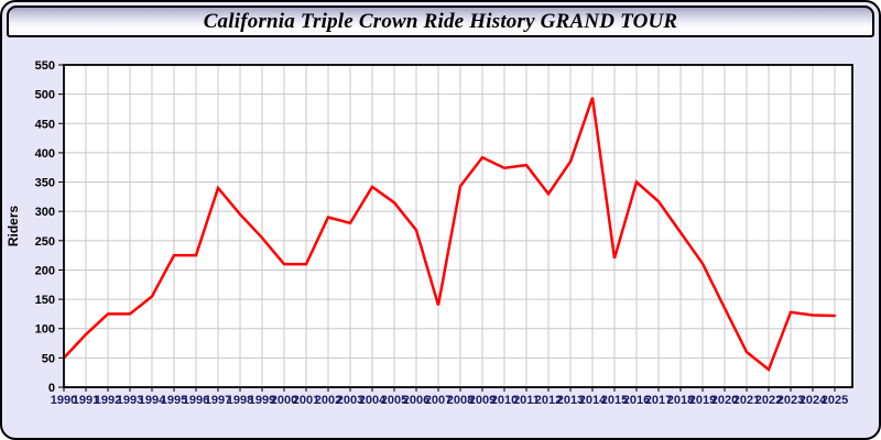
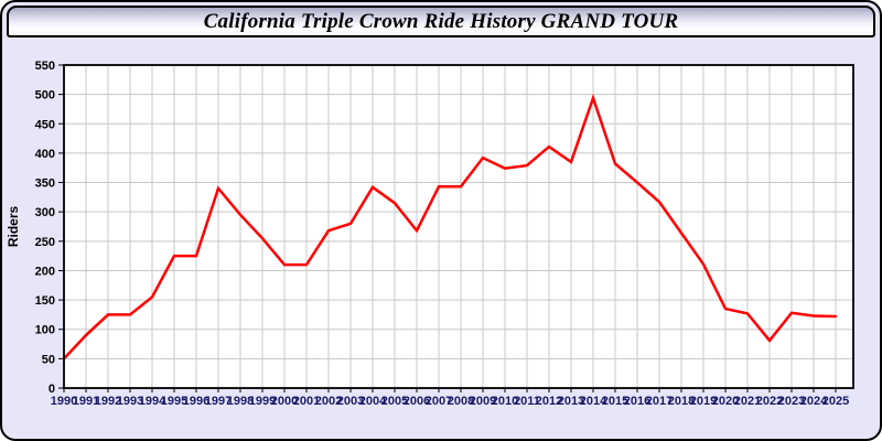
2002: 290 -> 270
2007: 140 -> 340
2012: 330 -> 410
2015: 220 -> 380
2021: 60 -> 130
2022: 30 -> 80
